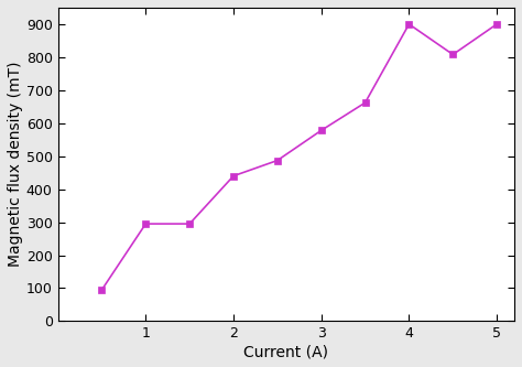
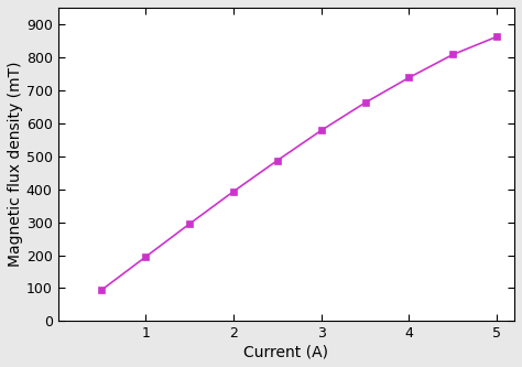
1: 295 -> 195
2: 440 -> 393
4: 900 -> 738
5: 900 -> 862
